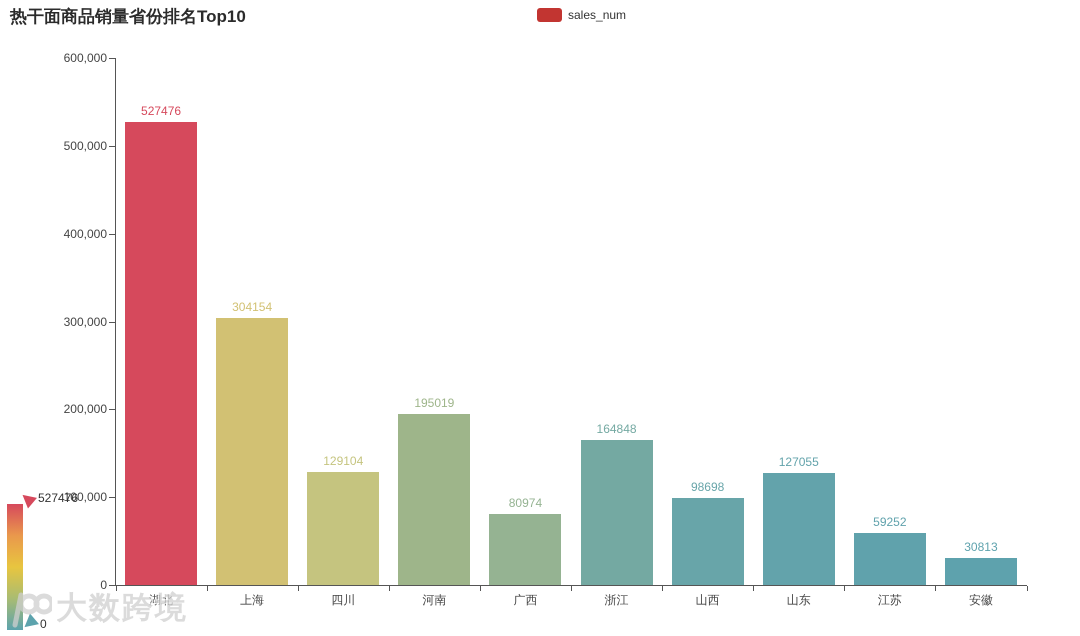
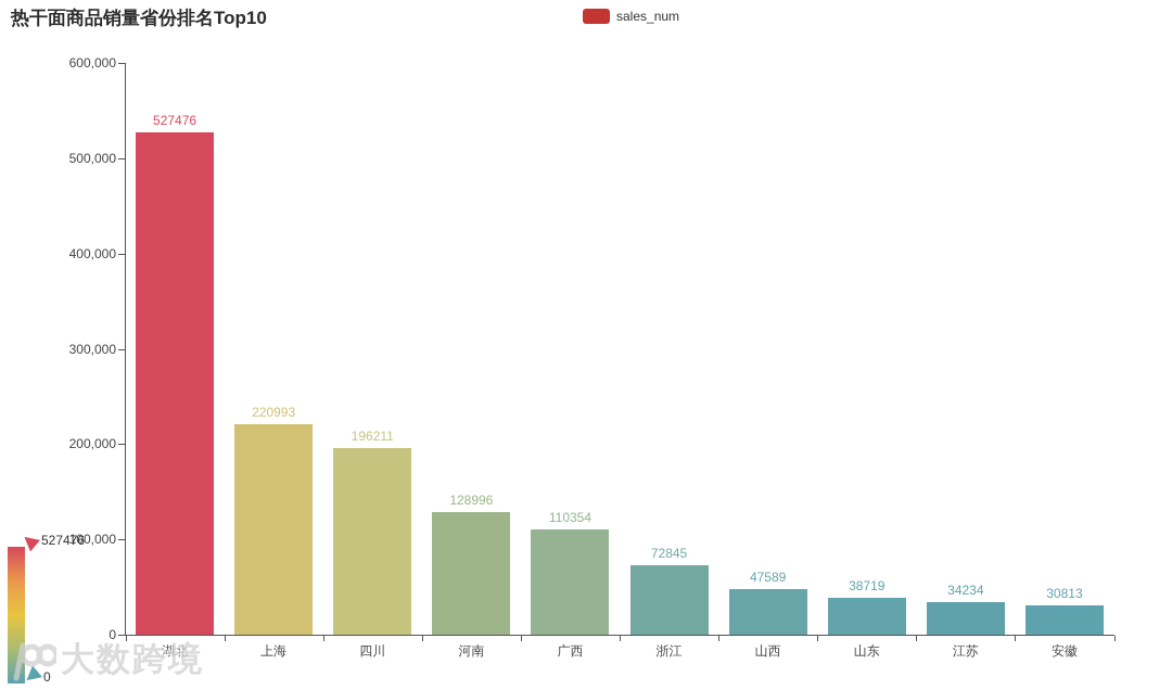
上海: 304154 -> 220993
四川: 129104 -> 196211
河南: 195019 -> 128996
广西: 80974 -> 110354
浙江: 164848 -> 72845
山西: 98698 -> 47589
山东: 127055 -> 38719
江苏: 59252 -> 34234
